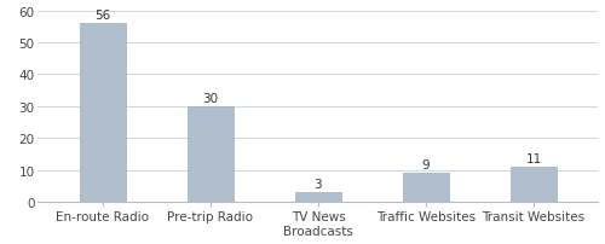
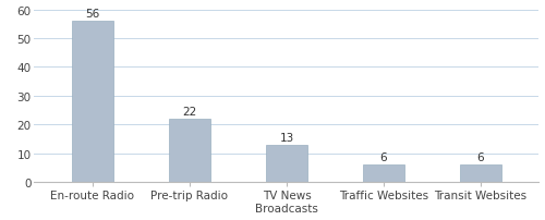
Pre-trip Radio: 30 -> 22
TV News Broadcasts: 3 -> 13
Traffic Websites: 9 -> 6
Transit Websites: 11 -> 6
